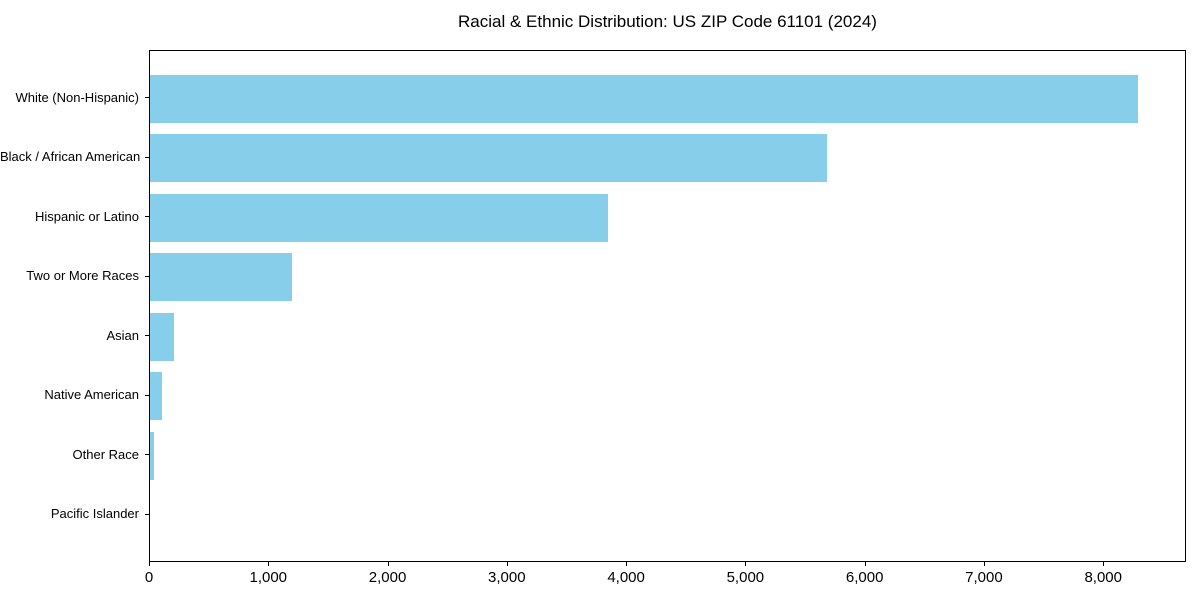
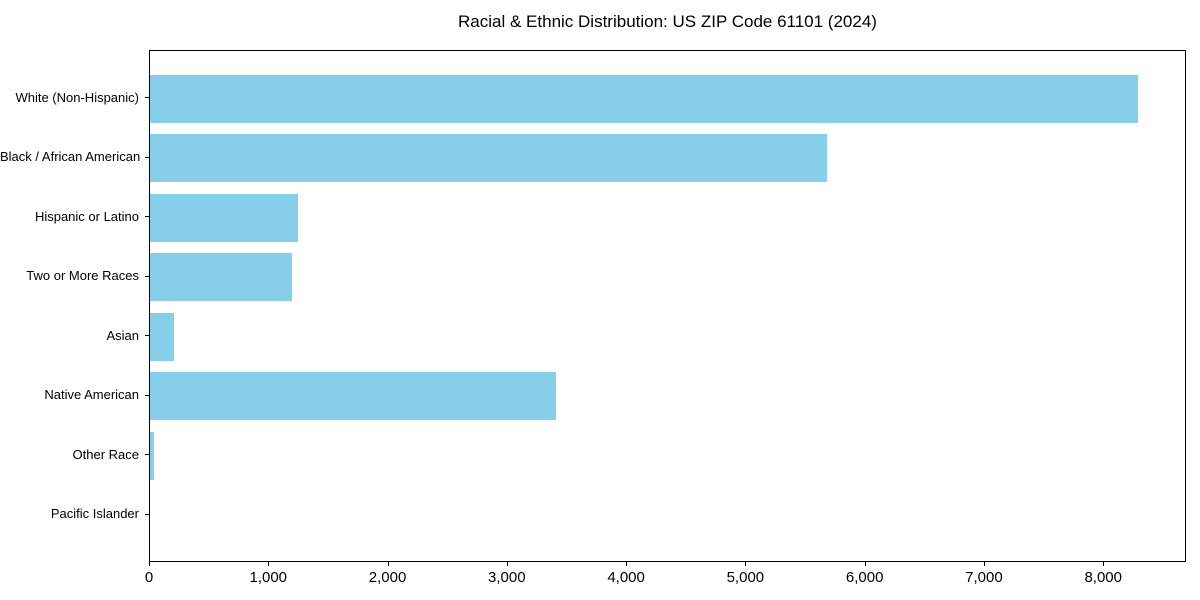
Hispanic or Latino: 3840 -> 1240
Native American: 100 -> 3400
